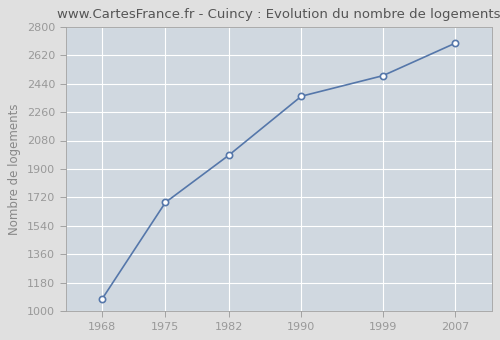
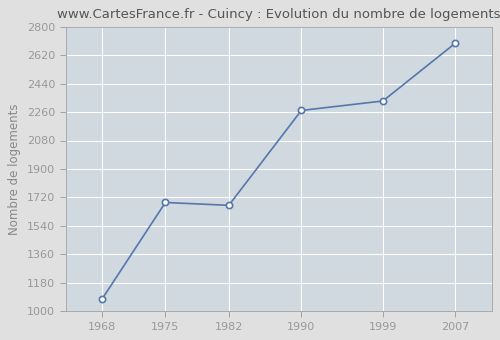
1982: 1990 -> 1670
1990: 2360 -> 2270
1999: 2490 -> 2330
